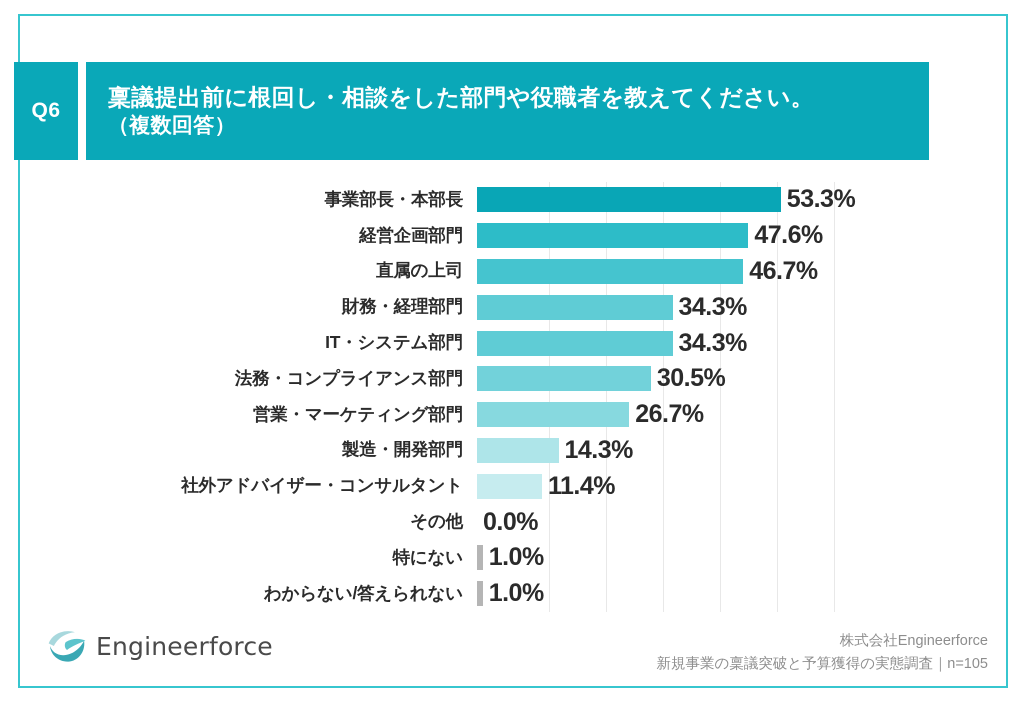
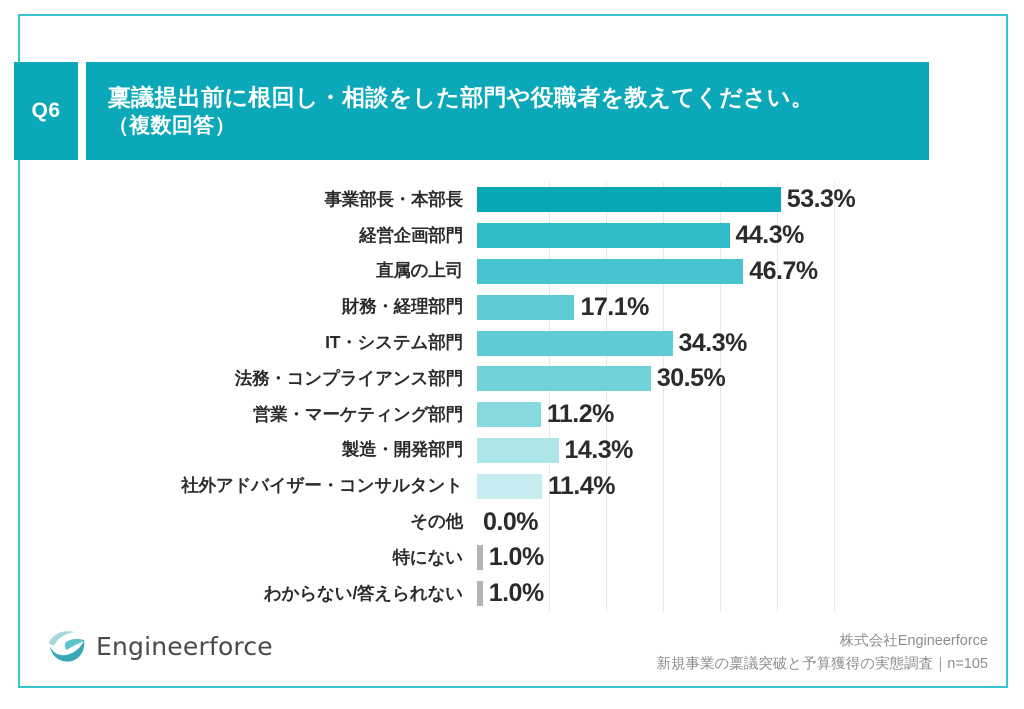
経営企画部門: 47.6% -> 44.3%
財務・経理部門: 34.3% -> 17.1%
営業・マーケティング部門: 26.7% -> 11.2%
